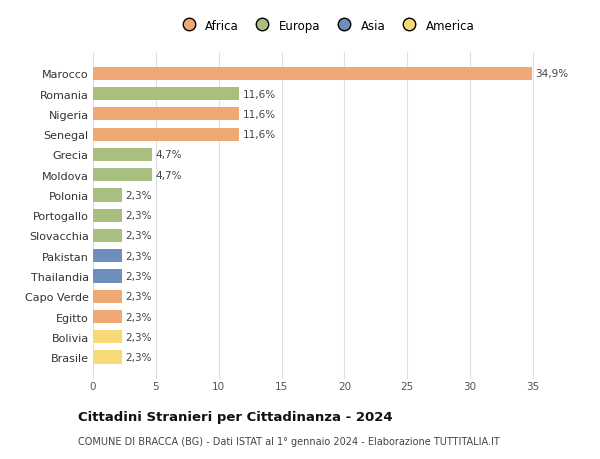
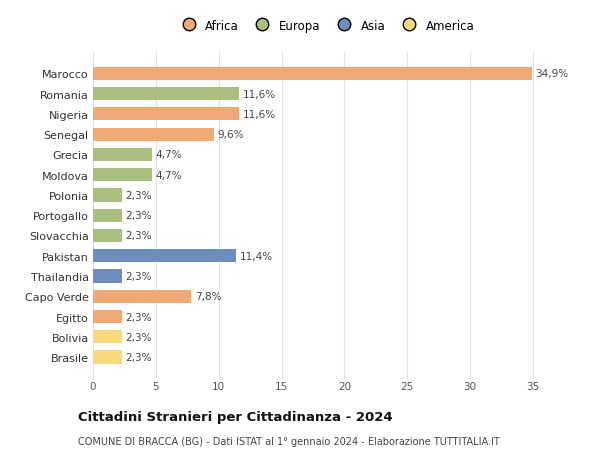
Senegal: 11,6% -> 9,6%
Pakistan: 2,3% -> 11,4%
Capo Verde: 2,3% -> 7,8%
